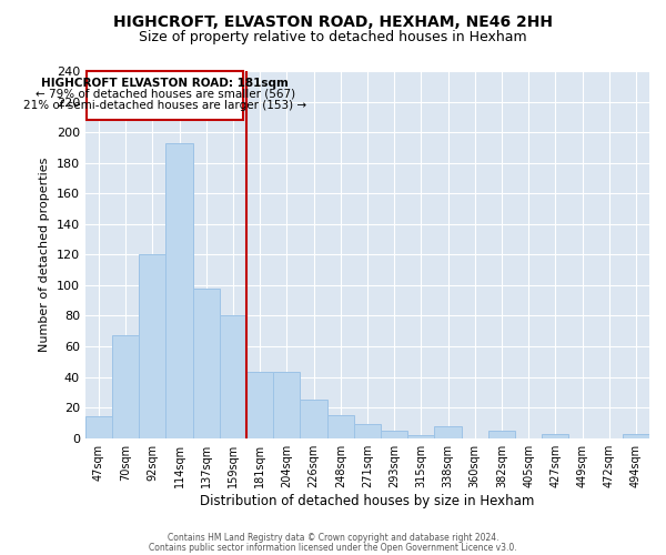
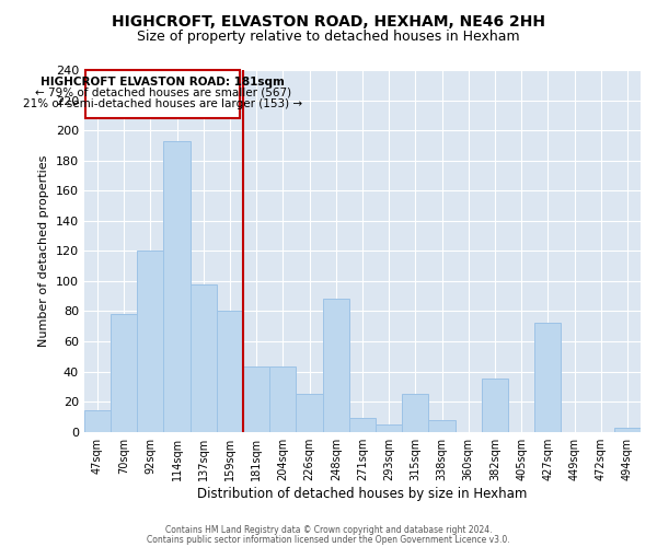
70sqm: 67 -> 78
248sqm: 15 -> 88
315sqm: 2 -> 25
382sqm: 5 -> 35
427sqm: 3 -> 72
